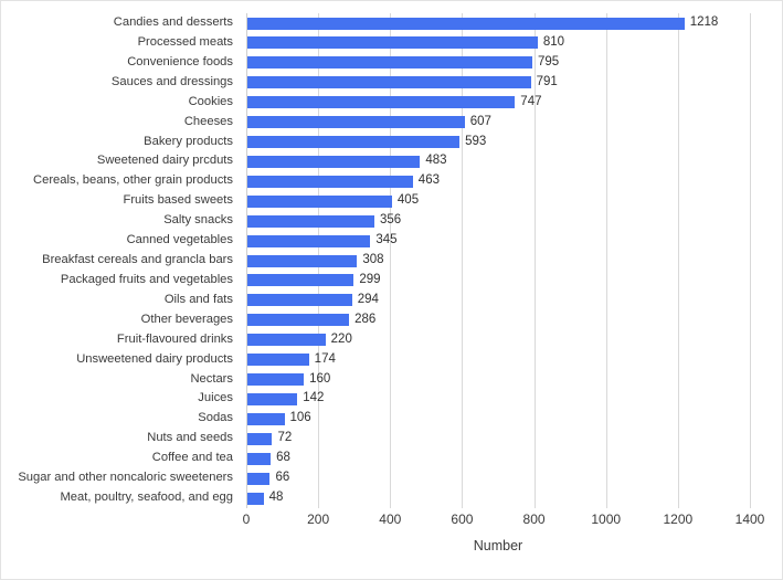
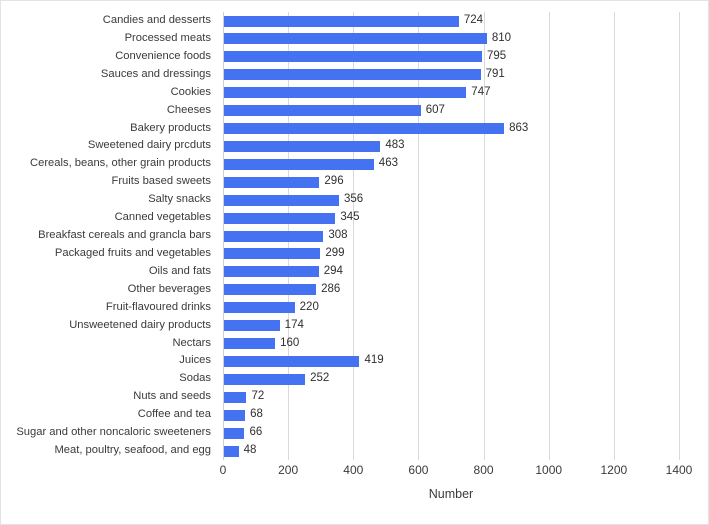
Candies and desserts: 1218 -> 724
Bakery products: 593 -> 863
Fruits based sweets: 405 -> 296
Juices: 142 -> 419
Sodas: 106 -> 252
